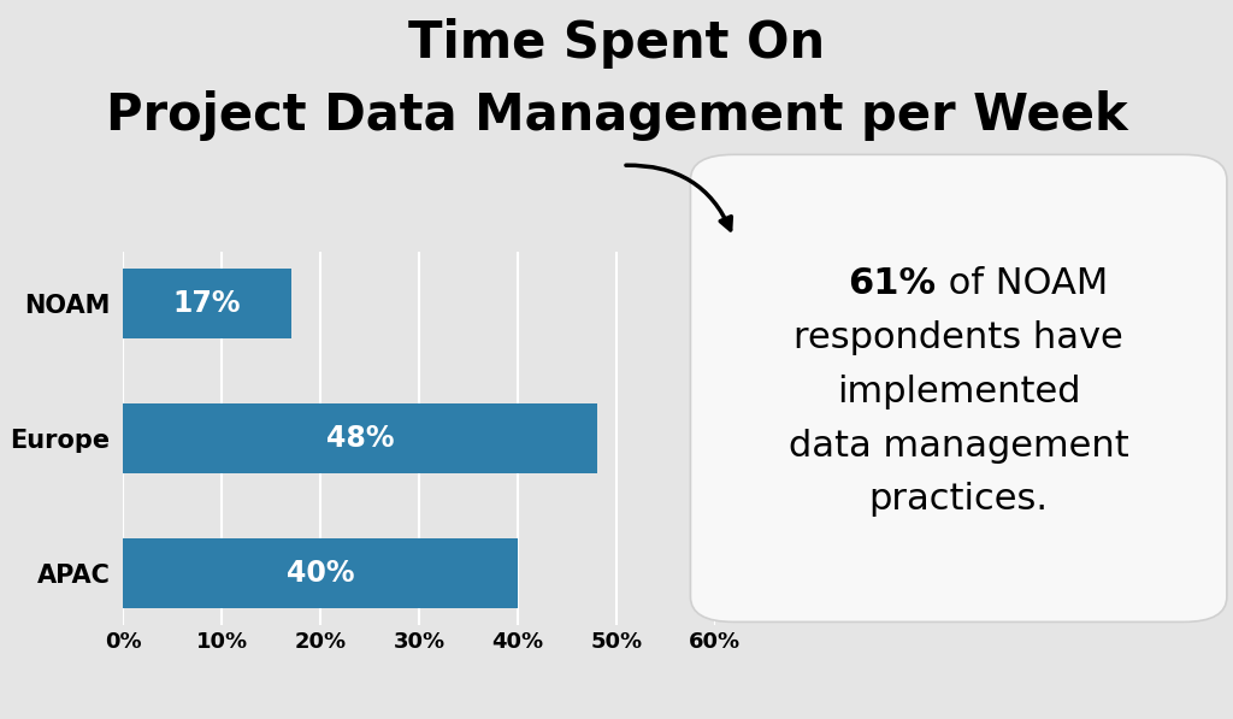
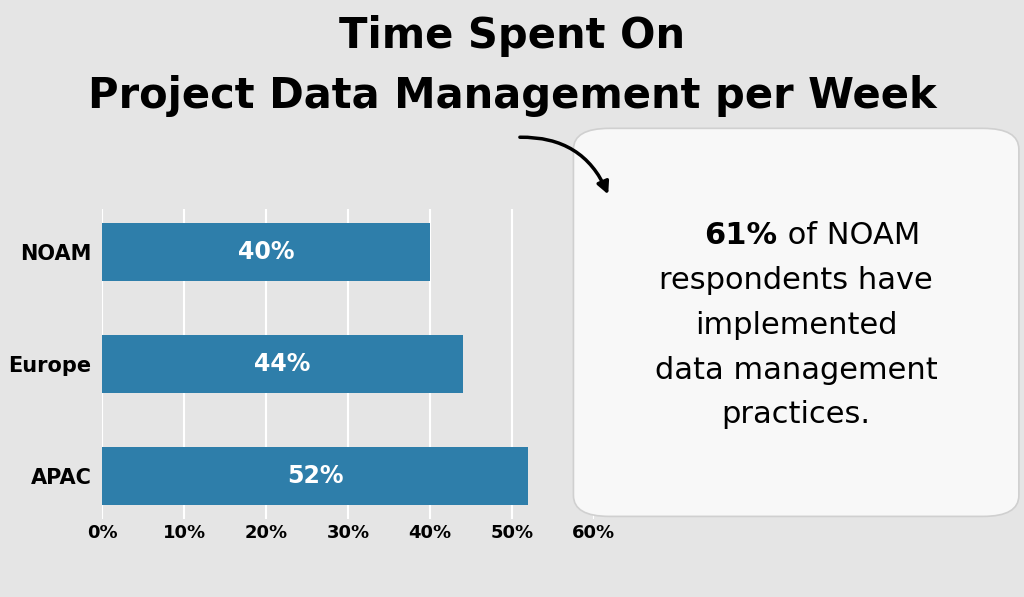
NOAM: 17% -> 40%
Europe: 48% -> 44%
APAC: 40% -> 52%
